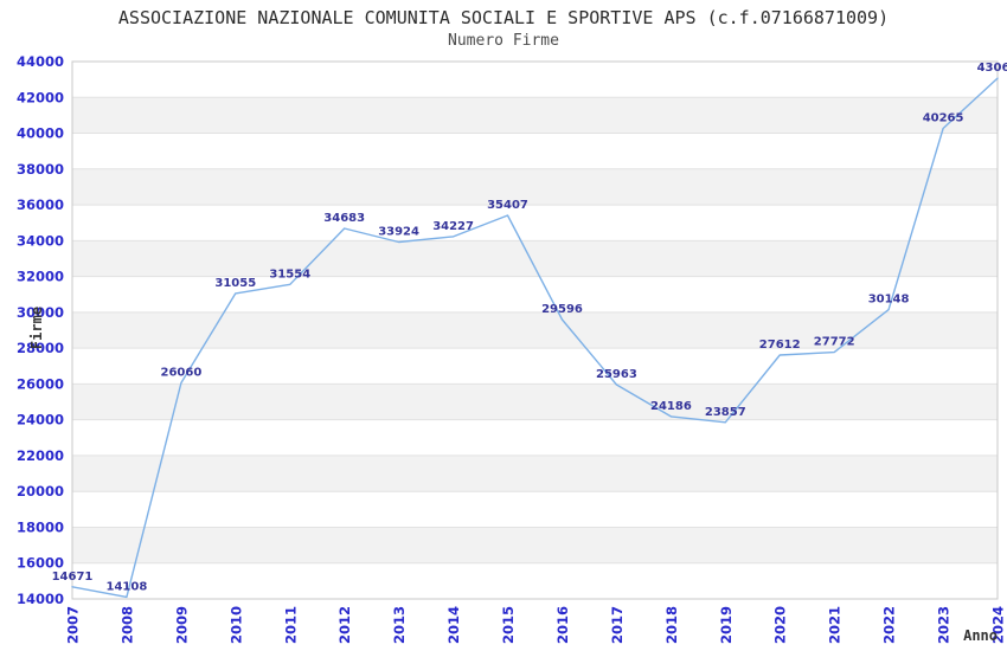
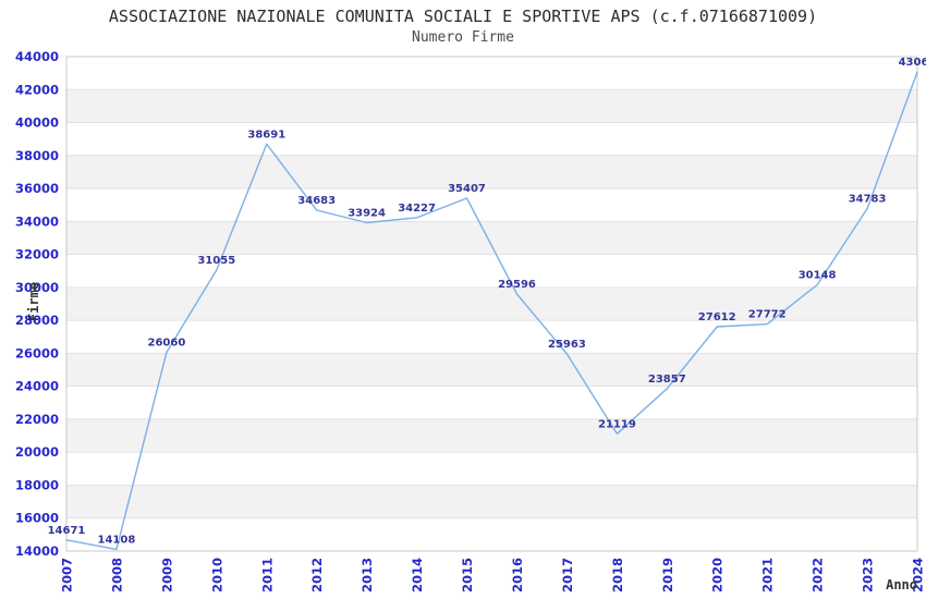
2011: 31554 -> 38691
2018: 24186 -> 21119
2023: 40265 -> 34783
